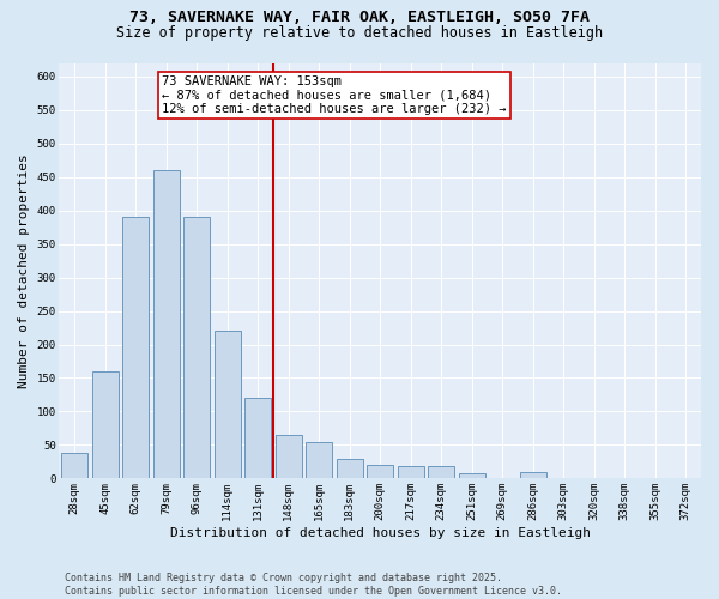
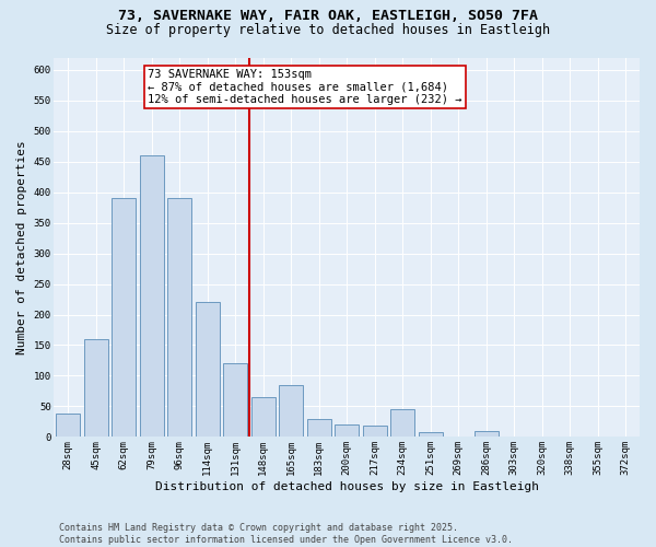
165sqm: 55 -> 84
234sqm: 18 -> 46
